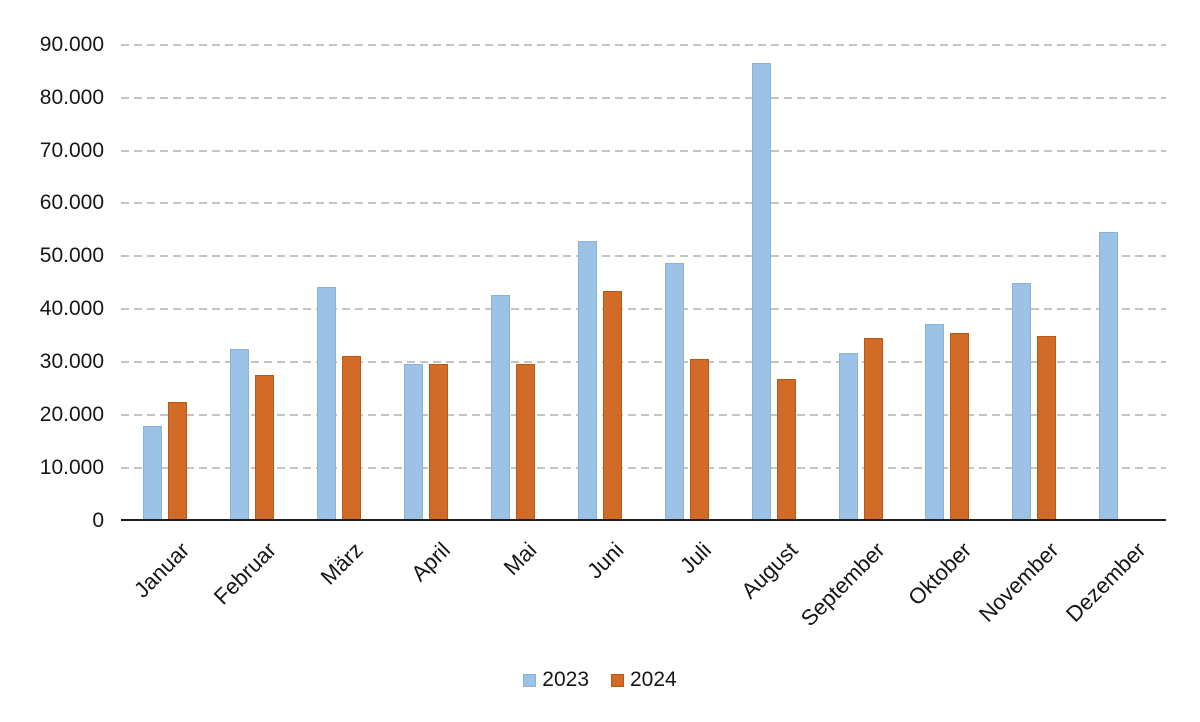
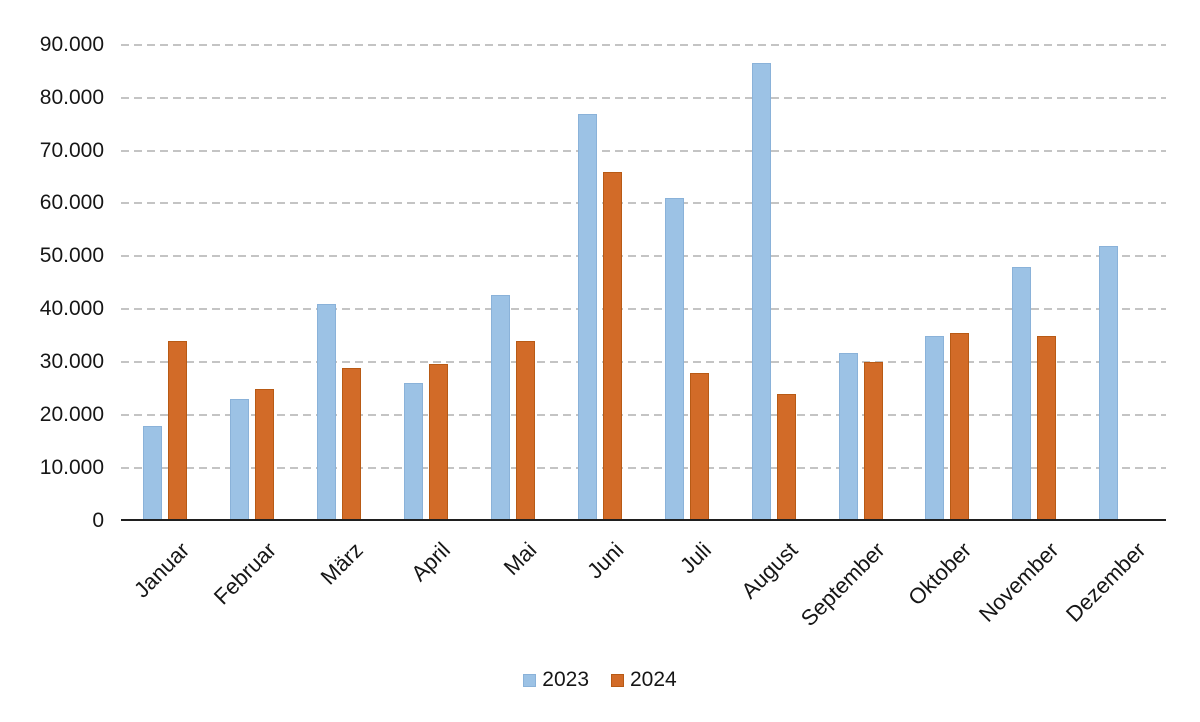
2024/Januar: 22000 -> 34000
2023/Februar: 32000 -> 23000
2024/Februar: 28000 -> 25000
2023/März: 44000 -> 41000
2024/März: 31000 -> 29000
2023/April: 30000 -> 26000
2024/Mai: 30000 -> 34000
2023/Juni: 53000 -> 77000
2024/Juni: 43000 -> 66000
2023/Juli: 49000 -> 61000
2024/Juli: 31000 -> 28000
2024/August: 27000 -> 24000
2024/September: 34000 -> 30000
2023/Oktober: 37000 -> 35000
2023/November: 45000 -> 48000
2023/Dezember: 55000 -> 52000
